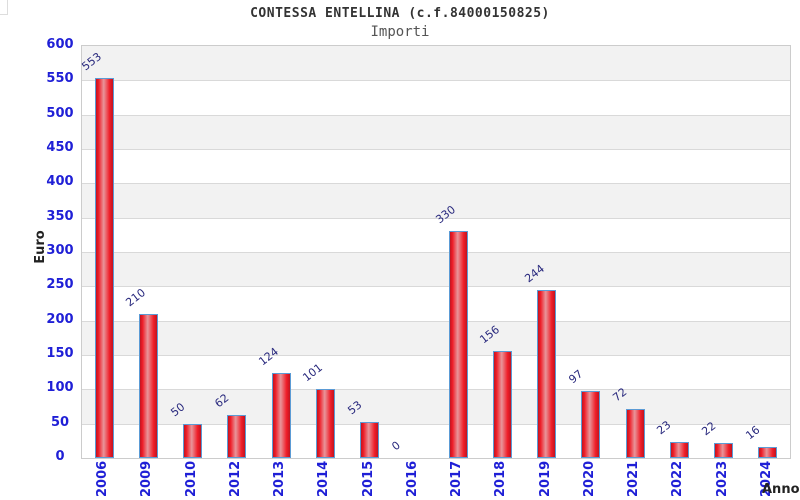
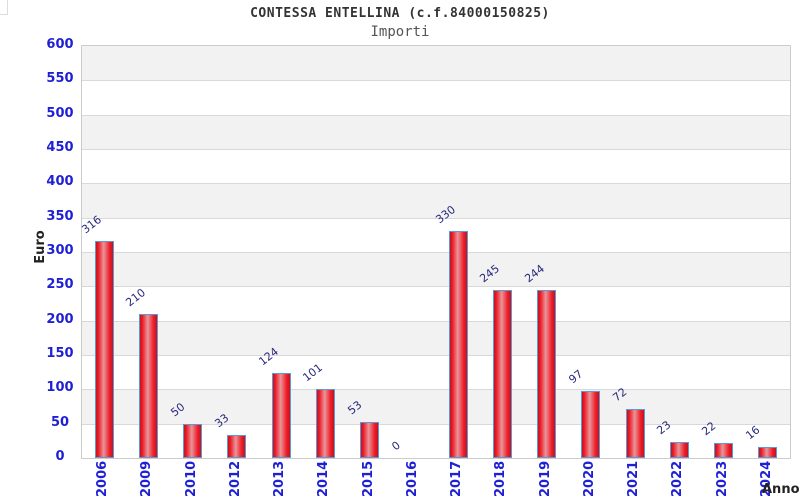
2006: 553 -> 316
2012: 62 -> 33
2018: 156 -> 245
